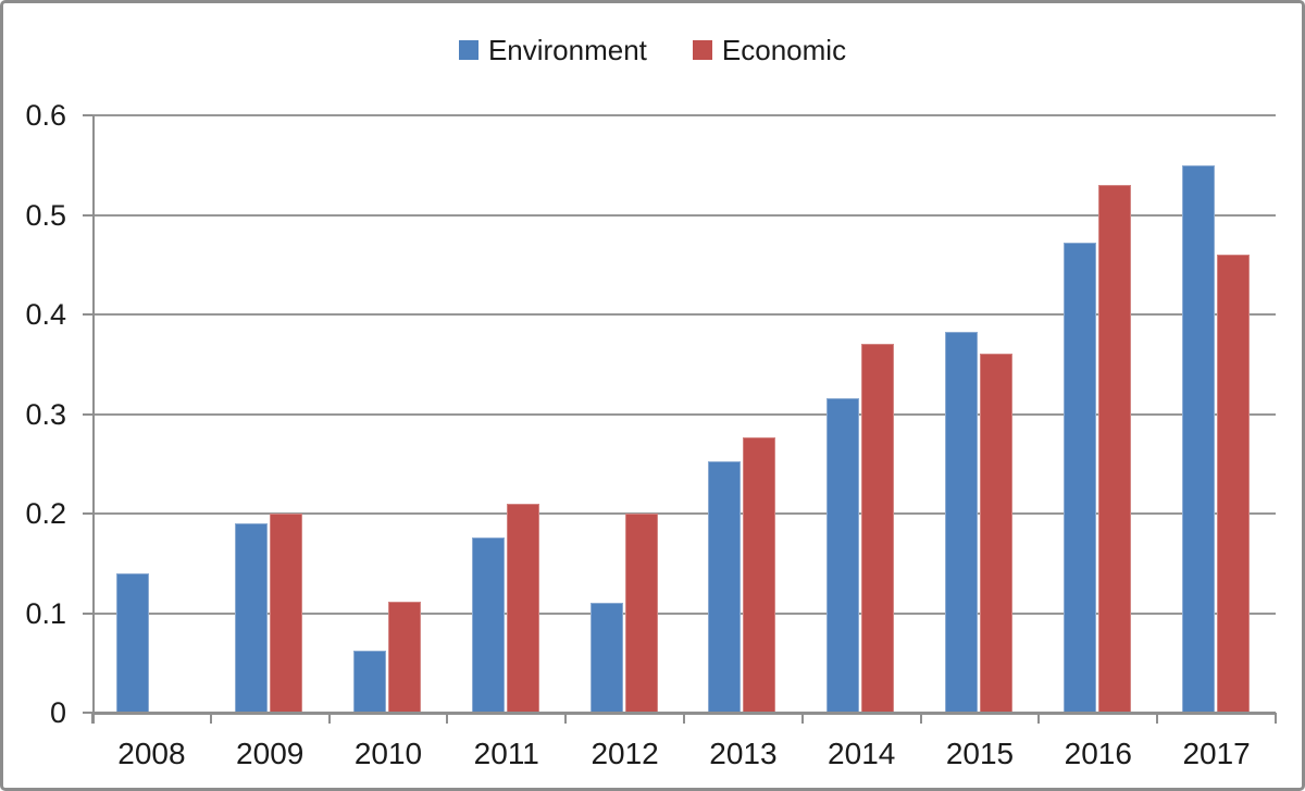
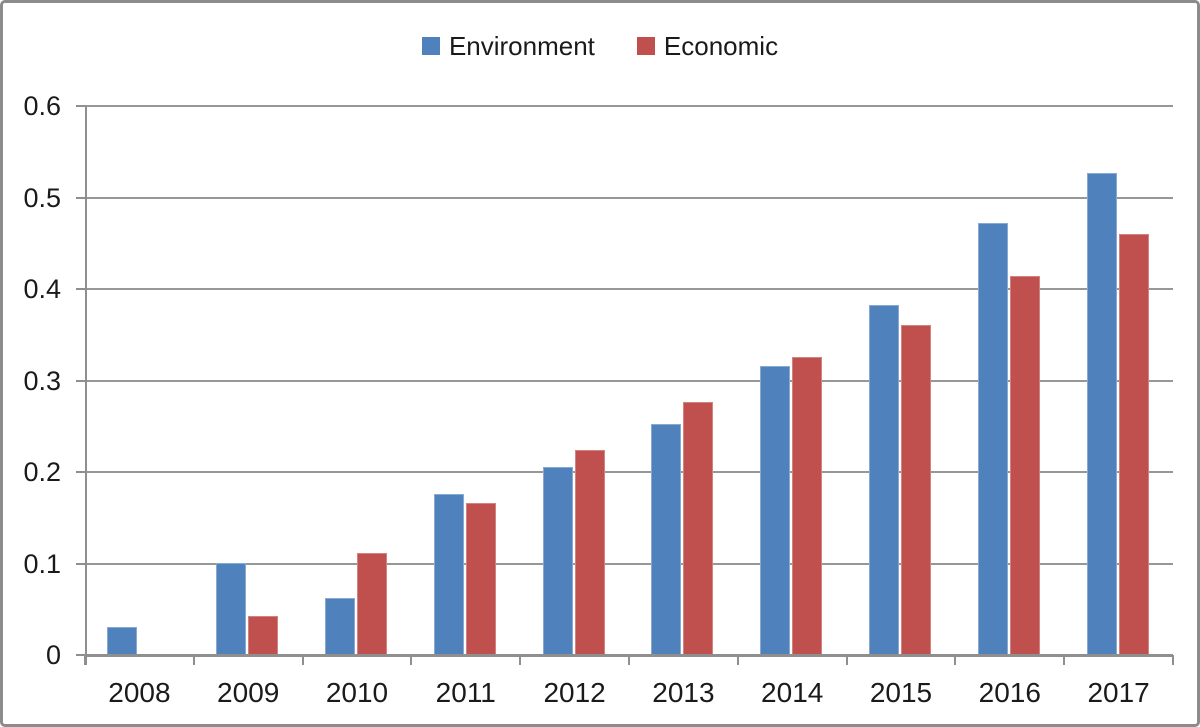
Environment/2008: 0.14 -> 0.03
Environment/2009: 0.19 -> 0.10
Economic/2009: 0.20 -> 0.04
Economic/2011: 0.21 -> 0.17
Environment/2012: 0.11 -> 0.20
Economic/2012: 0.20 -> 0.22
Economic/2014: 0.37 -> 0.33
Economic/2016: 0.53 -> 0.41
Environment/2017: 0.55 -> 0.53
